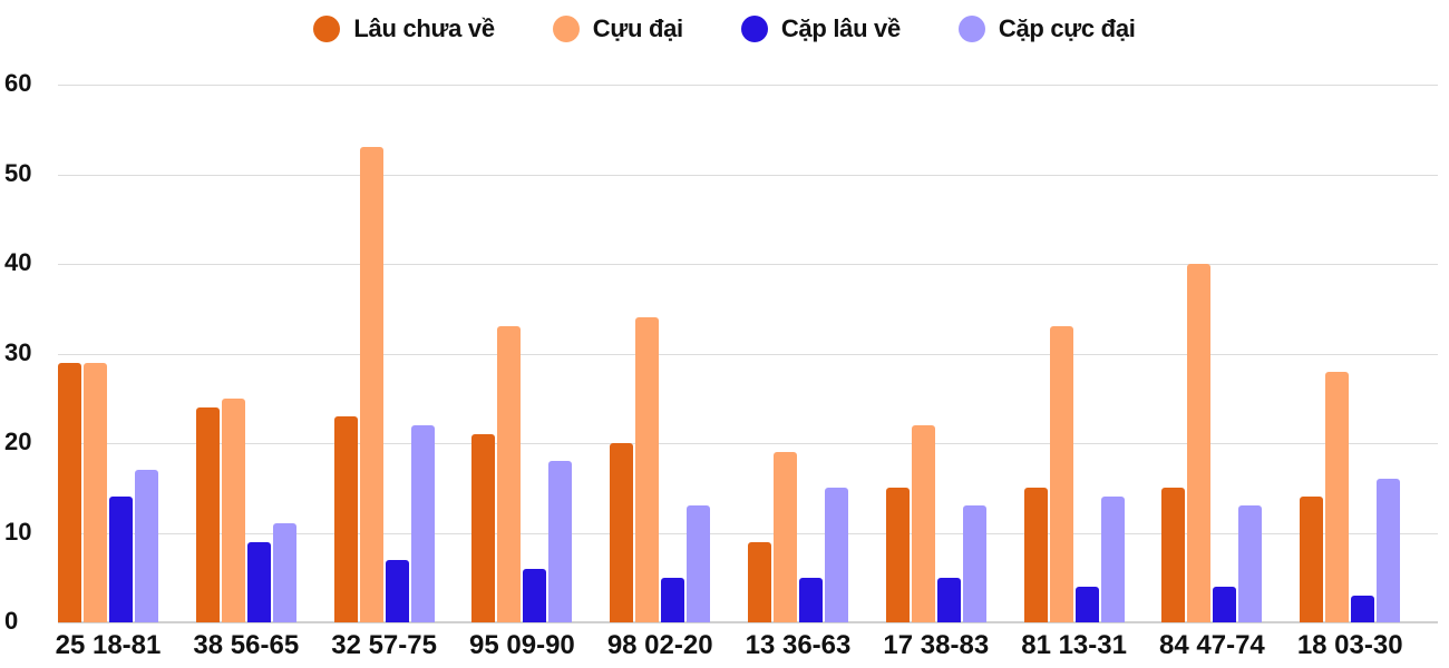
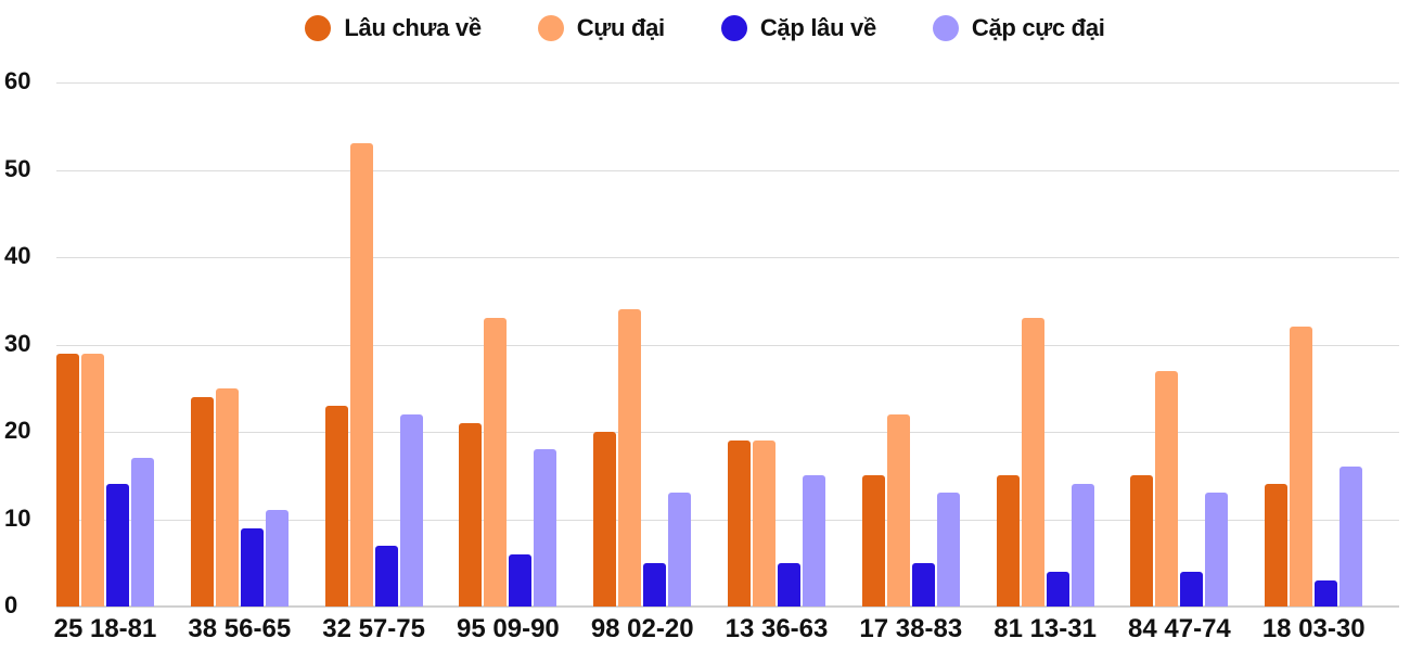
Lâu chưa về/13 36-63: 9 -> 19
Cựu đại/84 47-74: 40 -> 27
Cựu đại/18 03-30: 28 -> 32
